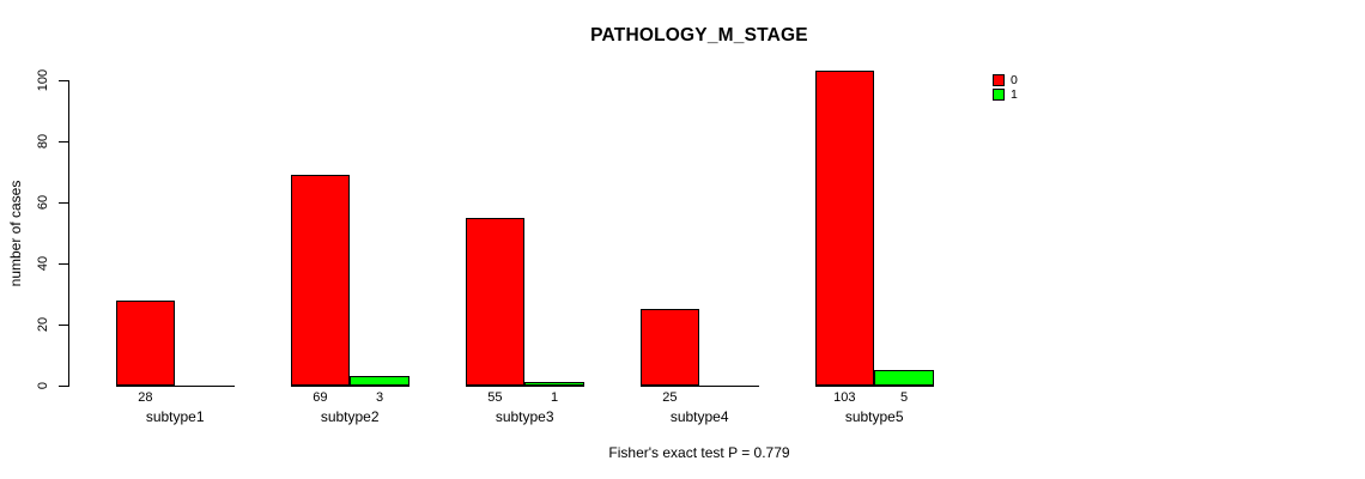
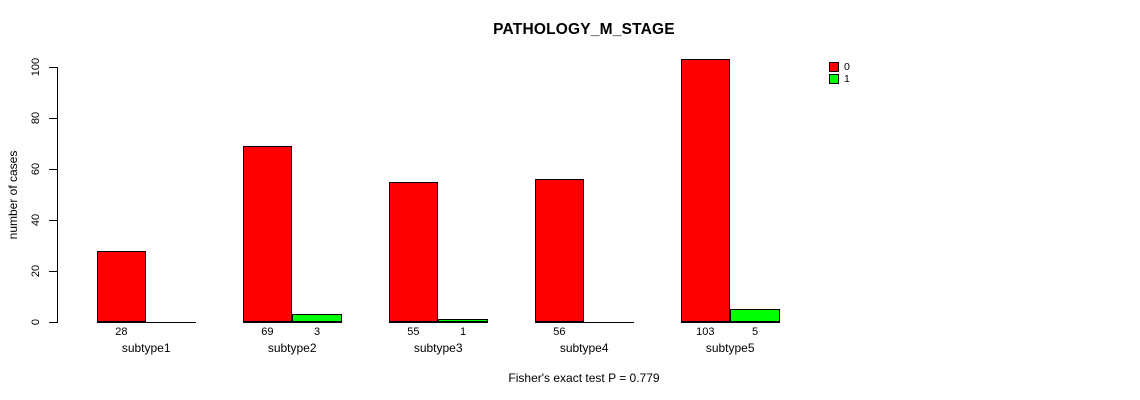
0/subtype4: 25 -> 56
